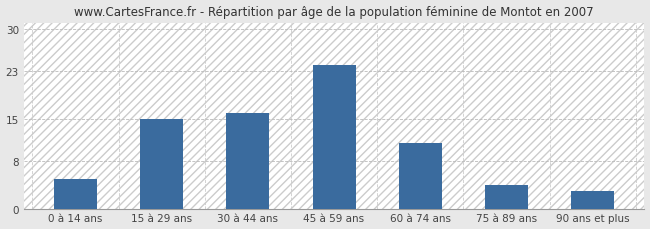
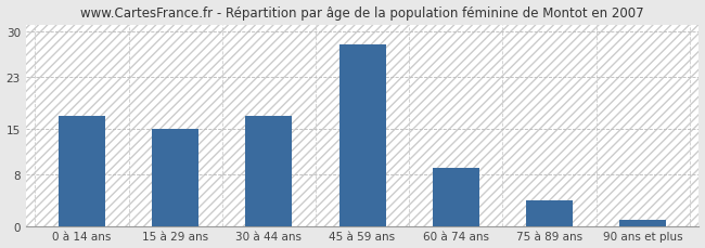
0 à 14 ans: 5 -> 17
30 à 44 ans: 16 -> 17
45 à 59 ans: 24 -> 28
60 à 74 ans: 11 -> 9
90 ans et plus: 3 -> 1
